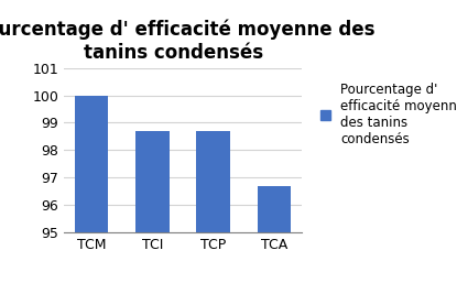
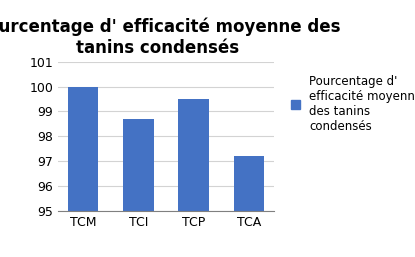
TCP: 98.7 -> 99.5
TCA: 96.7 -> 97.2
